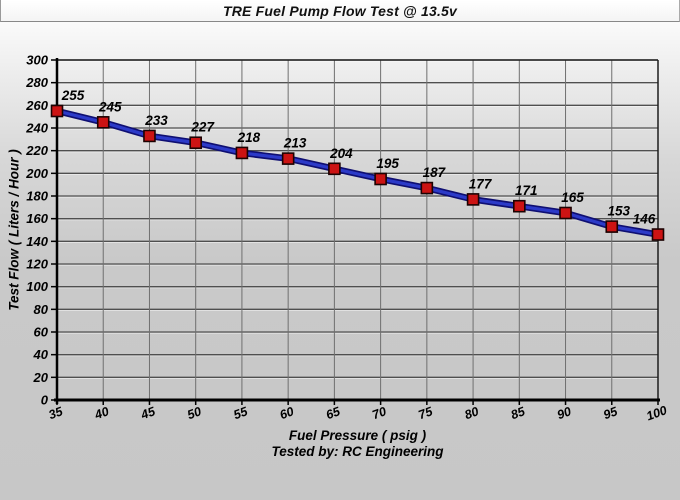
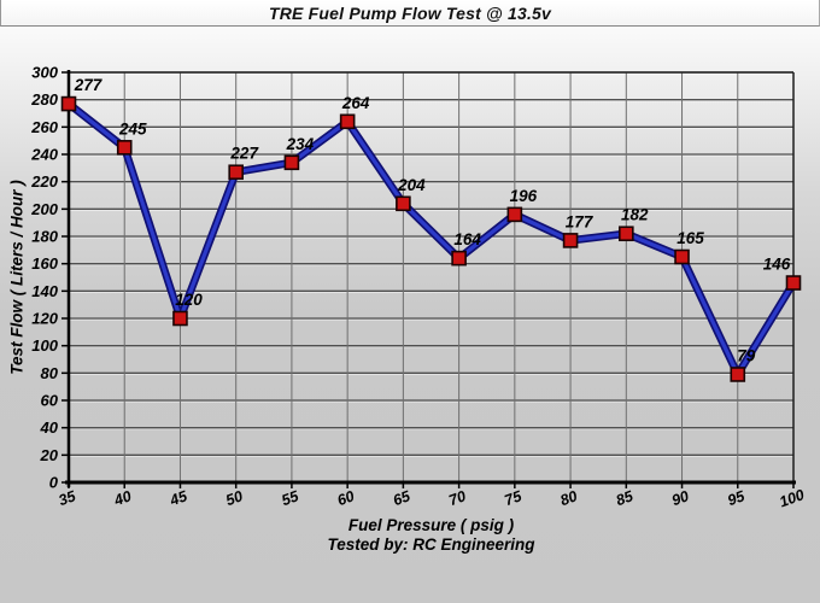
35: 255 -> 277
45: 233 -> 120
55: 218 -> 234
60: 213 -> 264
70: 195 -> 164
75: 187 -> 196
85: 171 -> 182
95: 153 -> 79
